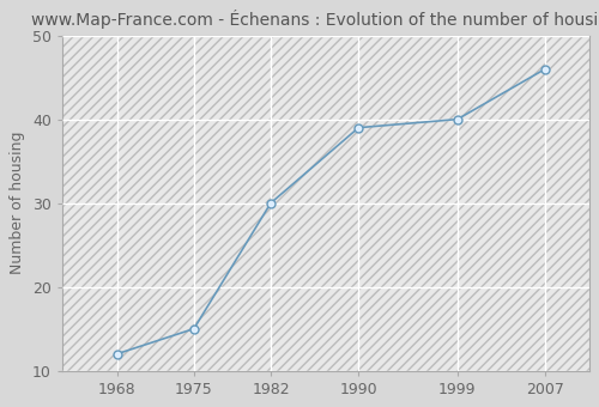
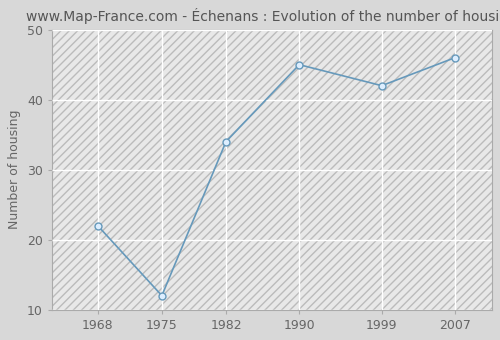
1968: 12 -> 22
1975: 15 -> 12
1982: 30 -> 34
1990: 39 -> 45
1999: 40 -> 42
